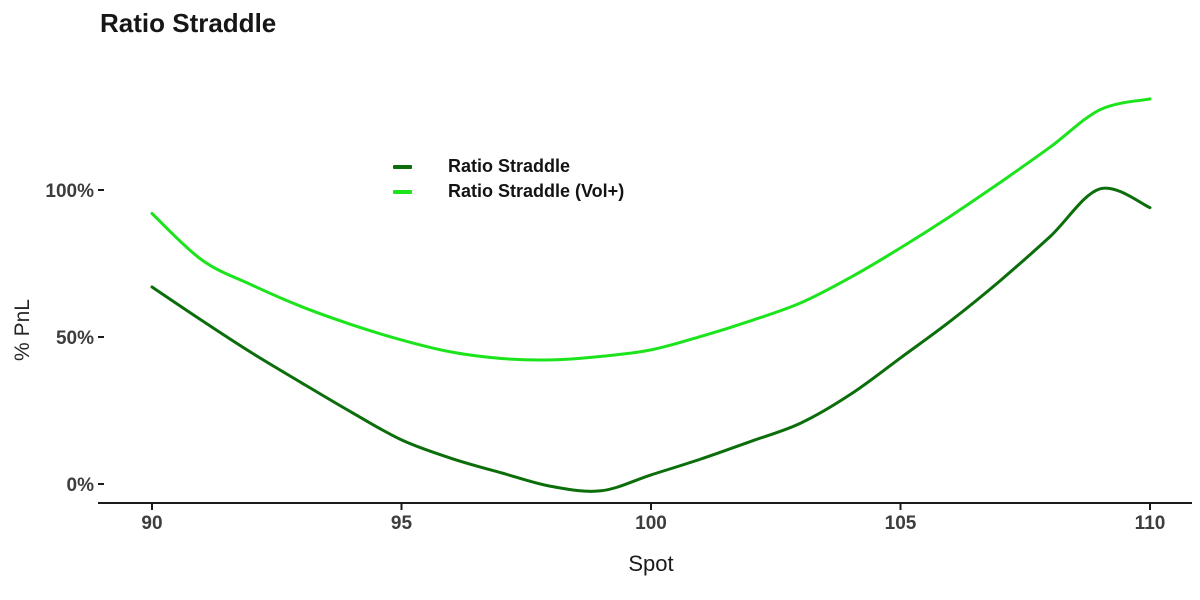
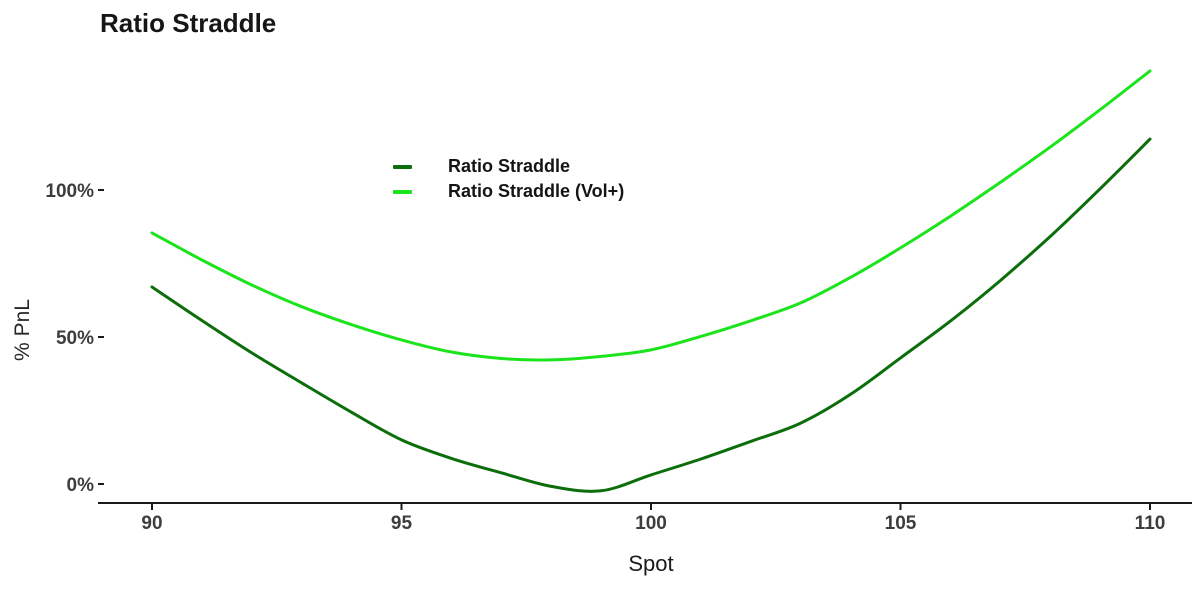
Ratio Straddle (Vol+)/90: 92% -> 85%
Ratio Straddle/110: 94% -> 117%
Ratio Straddle (Vol+)/110: 131% -> 140%
